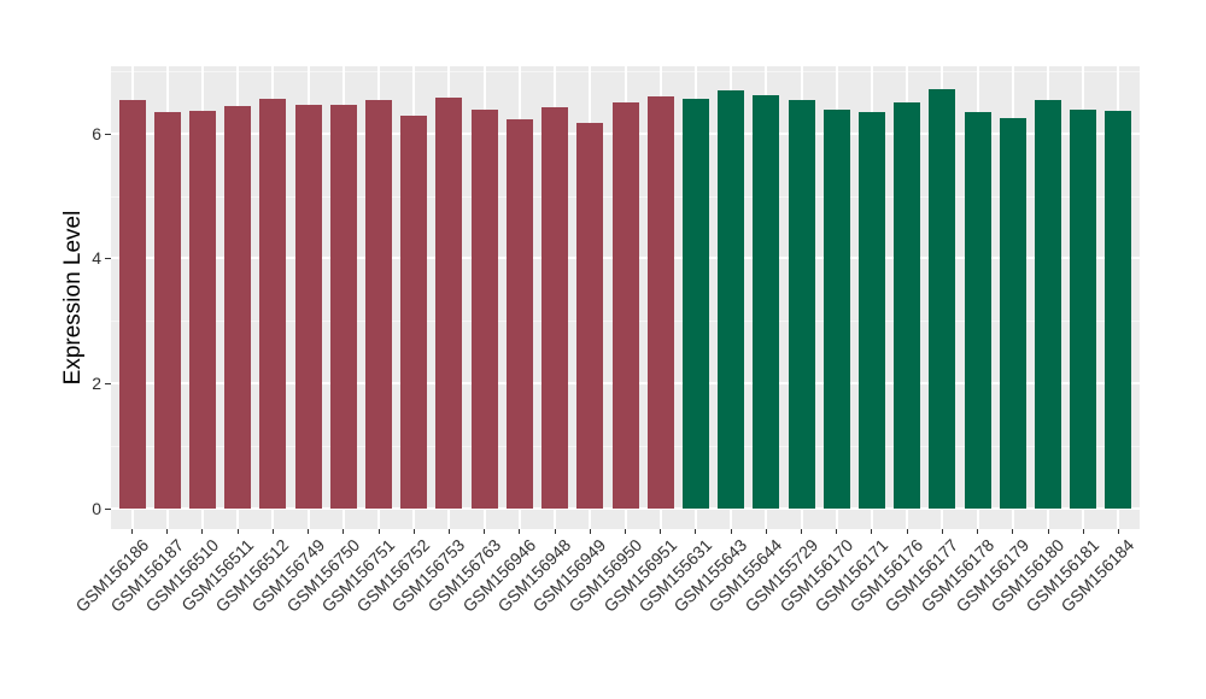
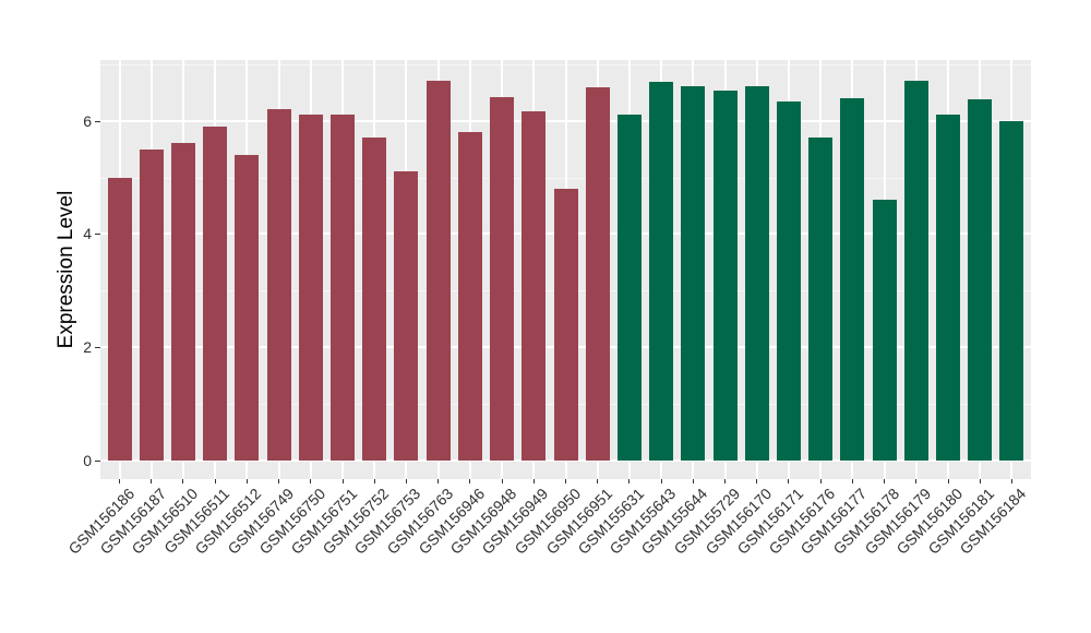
GSM156186: 6.5 -> 5.0
GSM156187: 6.3 -> 5.5
GSM156510: 6.4 -> 5.6
GSM156511: 6.4 -> 5.9
GSM156512: 6.6 -> 5.4
GSM156749: 6.5 -> 6.2
GSM156750: 6.5 -> 6.1
GSM156751: 6.5 -> 6.1
GSM156752: 6.3 -> 5.7
GSM156753: 6.6 -> 5.1
GSM156763: 6.4 -> 6.7
GSM156946: 6.2 -> 5.8
GSM156950: 6.5 -> 4.8
GSM155631: 6.5 -> 6.1
GSM156170: 6.4 -> 6.6
GSM156176: 6.5 -> 5.7
GSM156177: 6.7 -> 6.4
GSM156178: 6.3 -> 4.6
GSM156179: 6.2 -> 6.7
GSM156180: 6.5 -> 6.1
GSM156184: 6.4 -> 6.0
